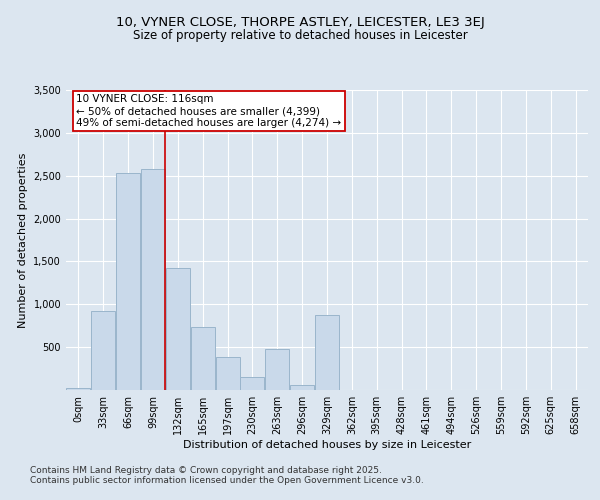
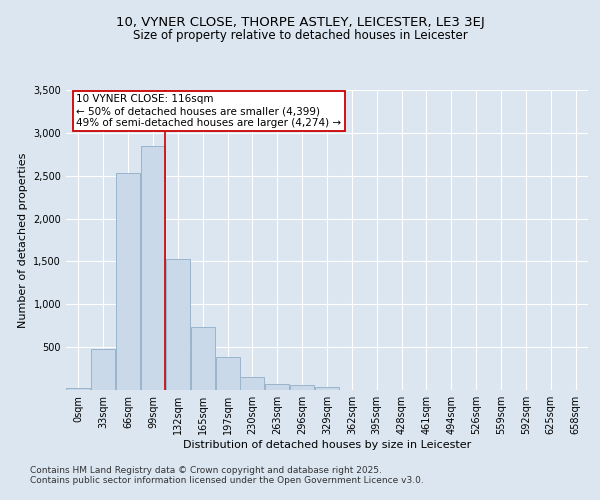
33sqm: 920 -> 480
99sqm: 2,580 -> 2,850
132sqm: 1,420 -> 1,530
263sqm: 480 -> 70
329sqm: 880 -> 40
